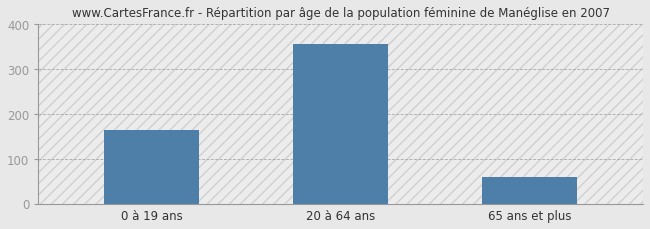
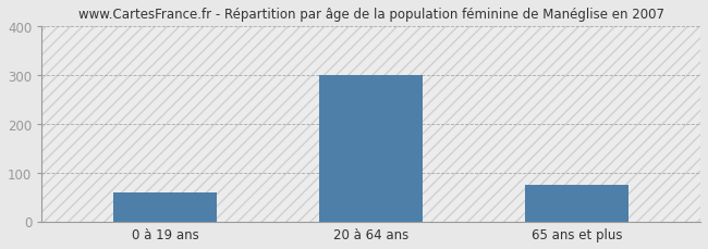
0 à 19 ans: 163 -> 60
20 à 64 ans: 357 -> 300
65 ans et plus: 60 -> 75
